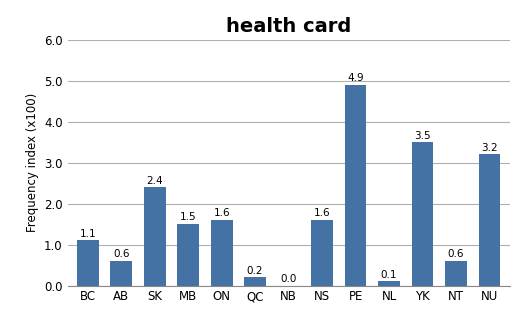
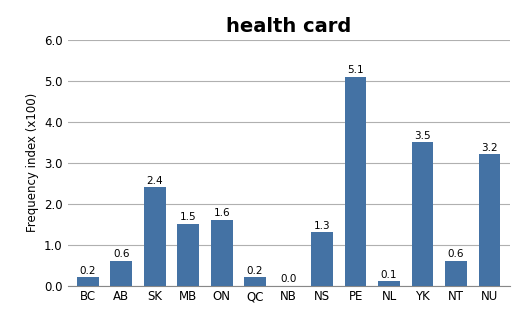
BC: 1.1 -> 0.2
NS: 1.6 -> 1.3
PE: 4.9 -> 5.1
